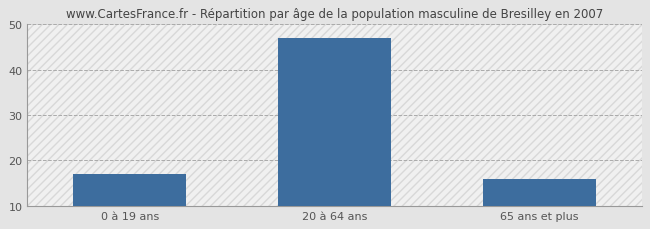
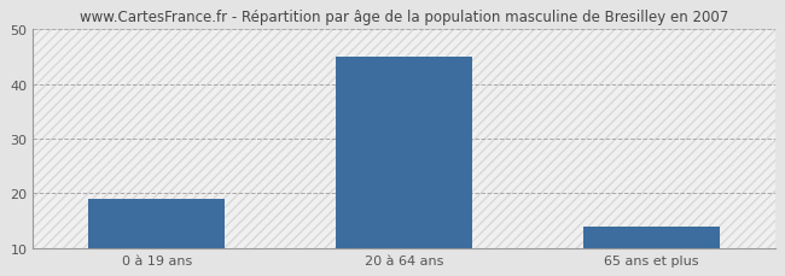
0 à 19 ans: 17 -> 19
20 à 64 ans: 47 -> 45
65 ans et plus: 16 -> 14
